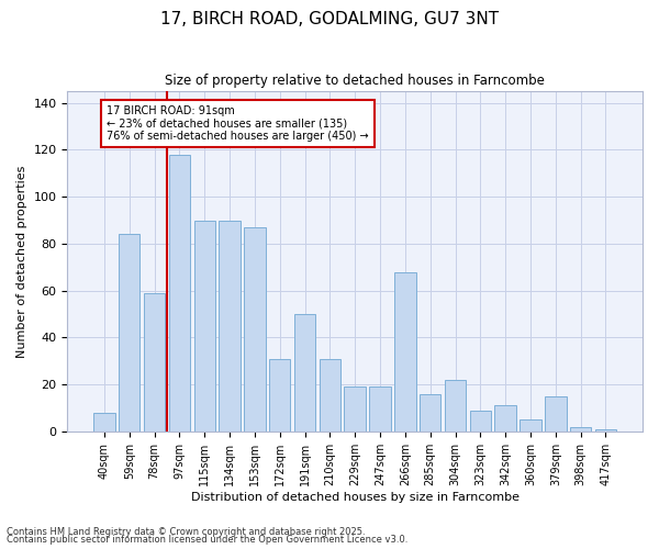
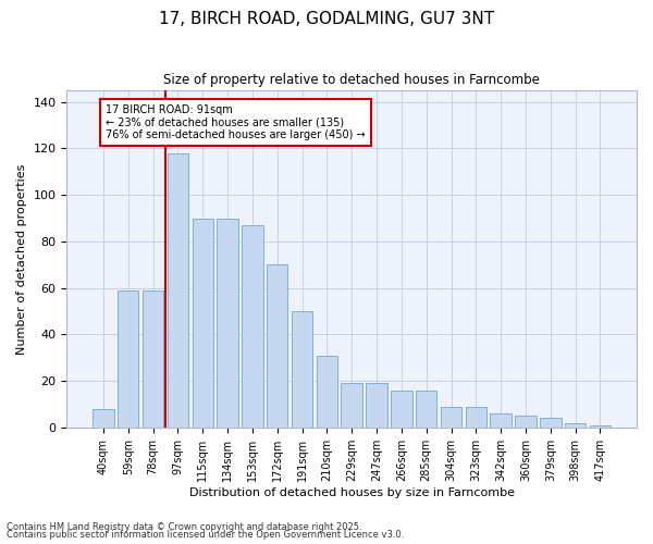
59sqm: 84 -> 59
172sqm: 31 -> 70
266sqm: 68 -> 16
304sqm: 22 -> 9
342sqm: 11 -> 6
379sqm: 15 -> 4
